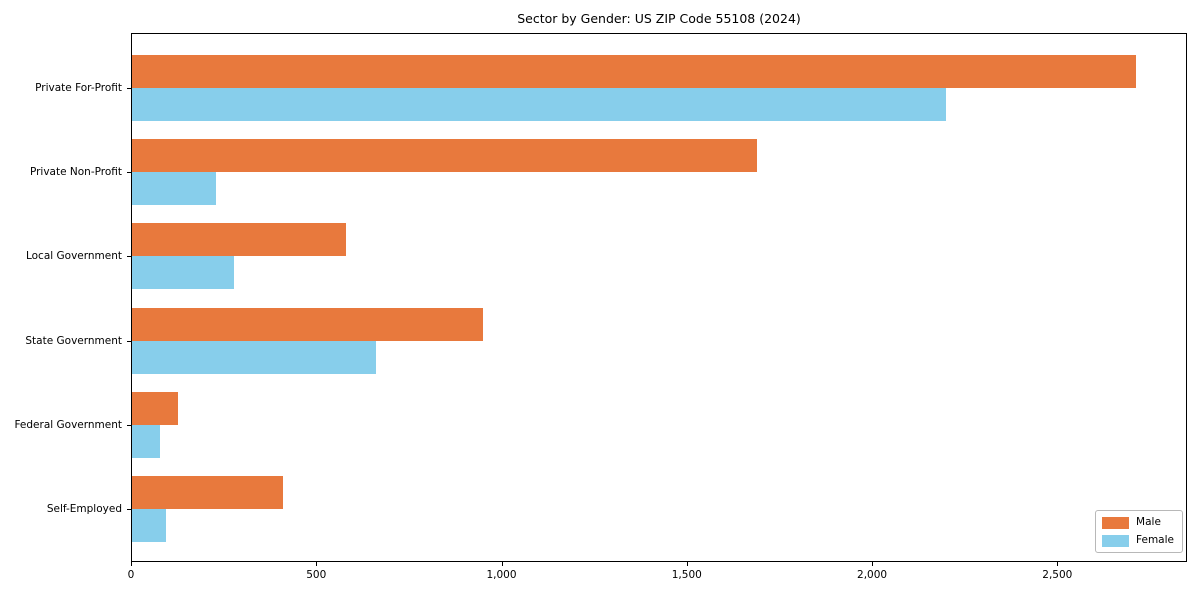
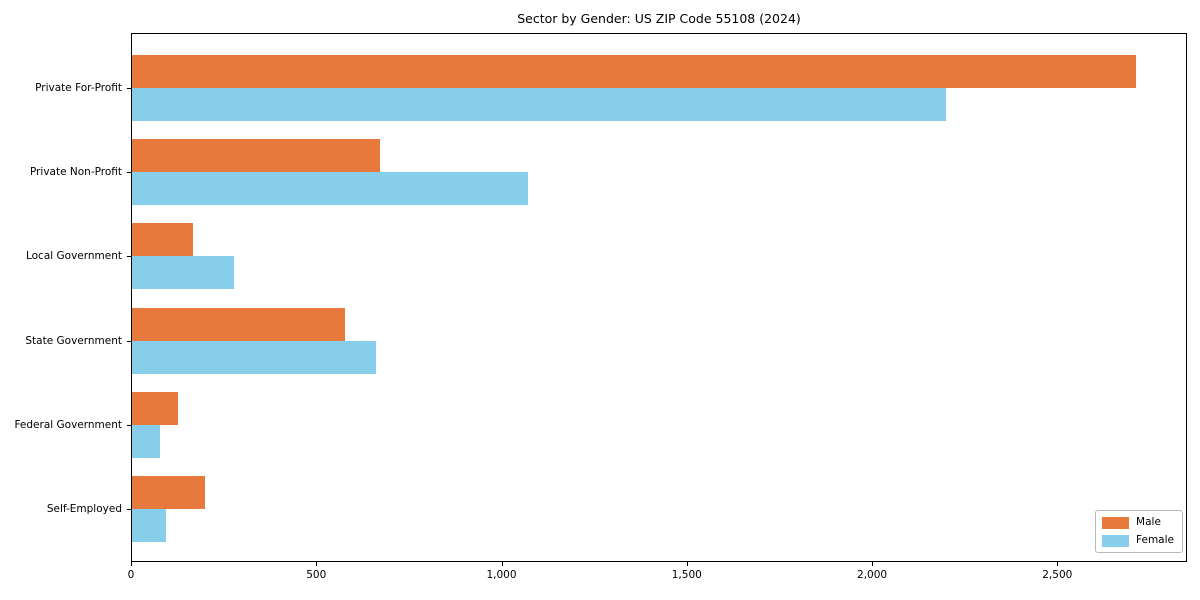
Male/Private Non-Profit: 1690 -> 670
Female/Private Non-Profit: 230 -> 1070
Male/Local Government: 580 -> 170
Male/State Government: 950 -> 580
Male/Self-Employed: 410 -> 200
